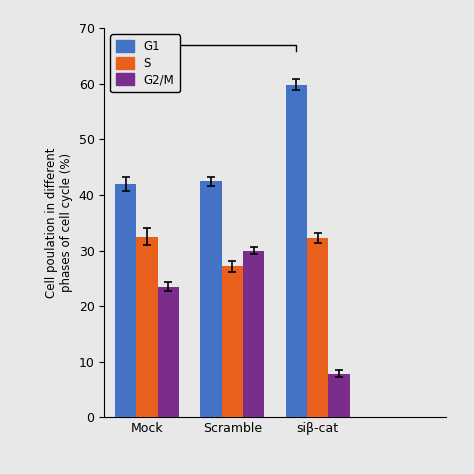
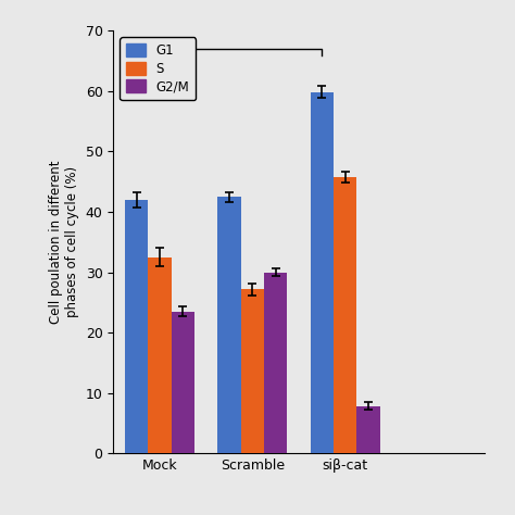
S/siβ-cat: 32.3 -> 45.8
